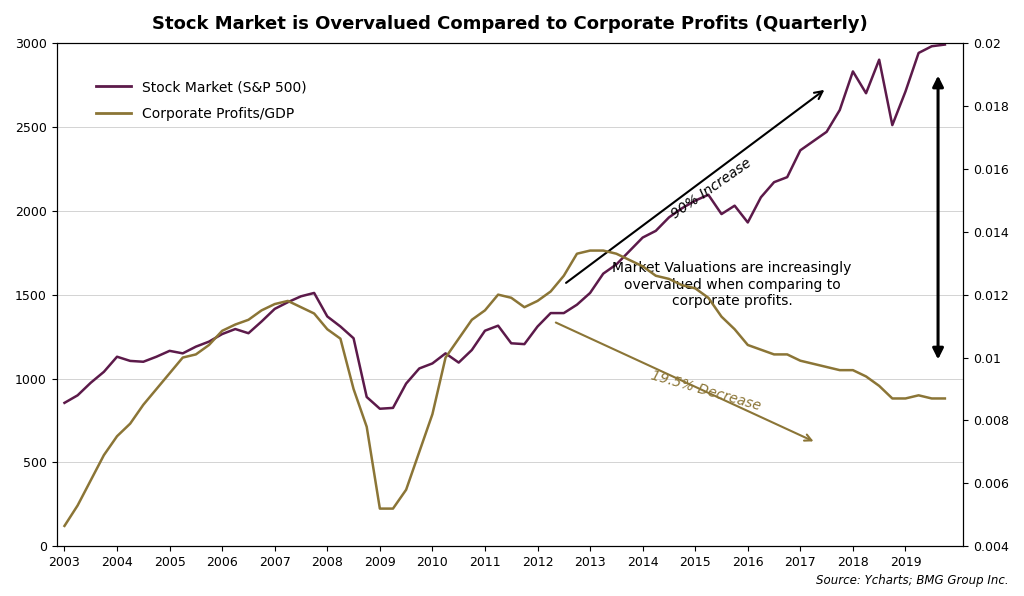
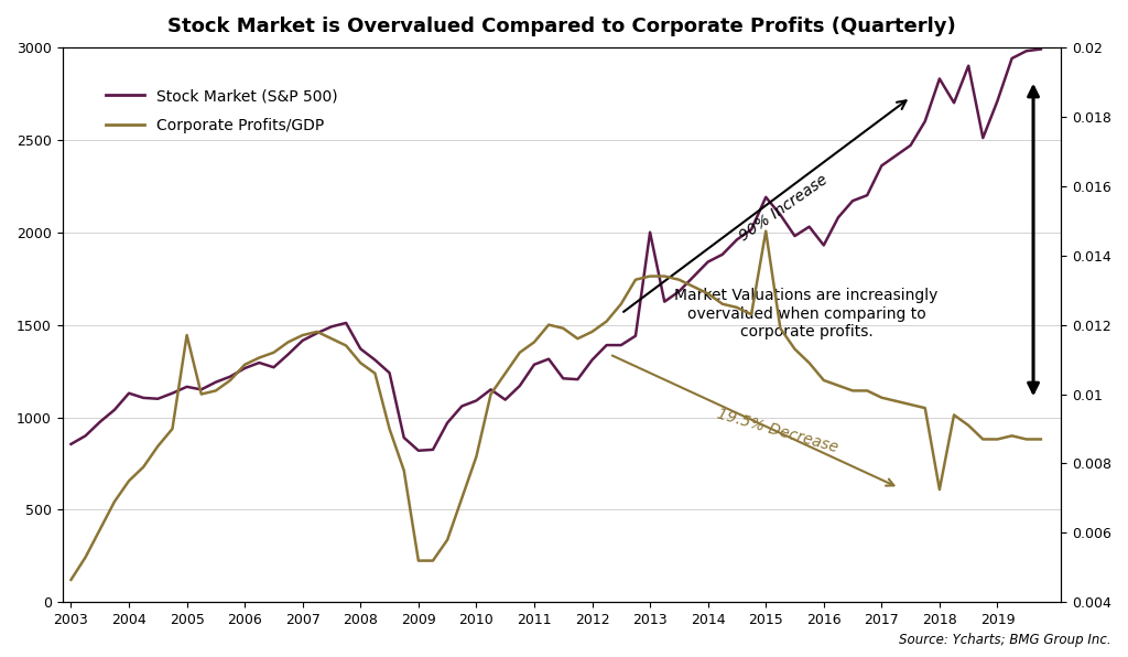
Corporate Profits/GDP/2005: 0.00950 -> 0.01170
Stock Market (S&P 500)/2013: 1510 -> 2000
Stock Market (S&P 500)/2015: 2060 -> 2190
Corporate Profits/GDP/2015: 0.01220 -> 0.01470
Corporate Profits/GDP/2018: 0.00960 -> 0.00725
